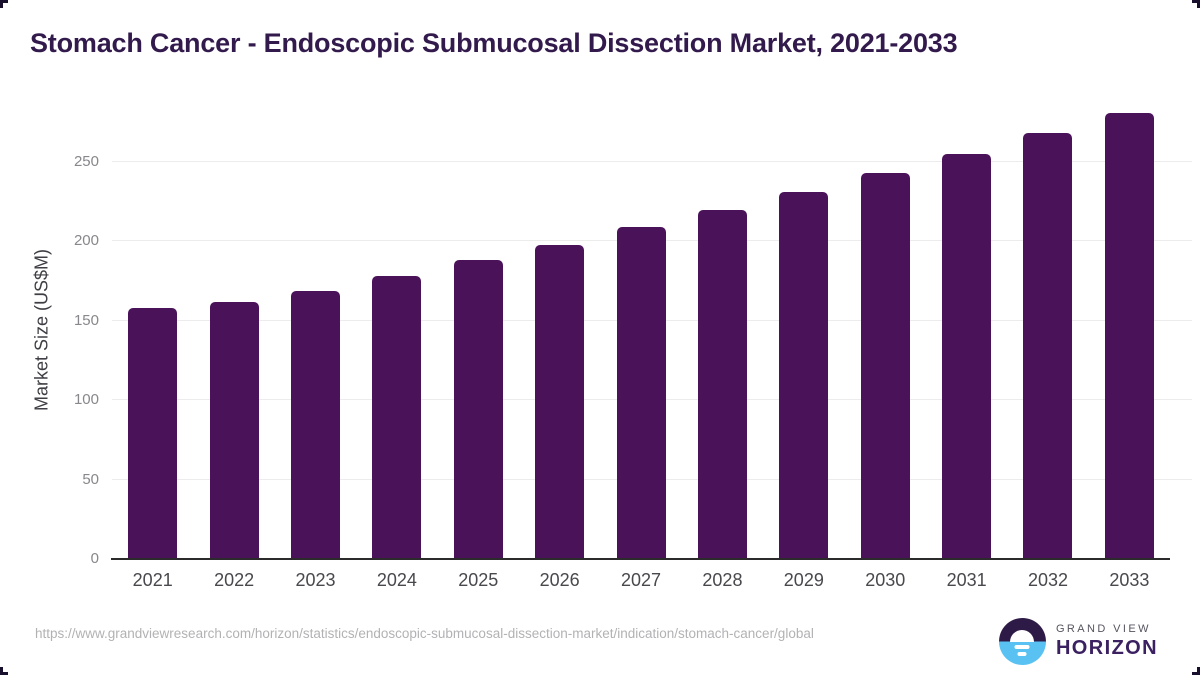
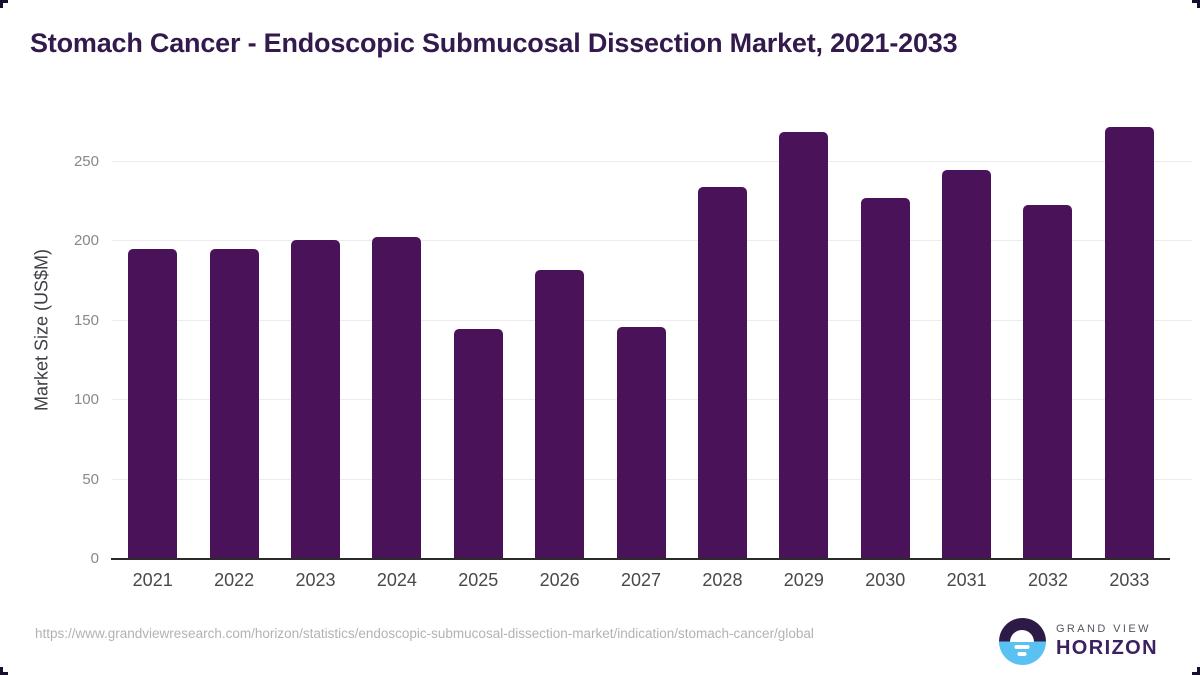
2021: 158 -> 195
2022: 162 -> 195
2023: 169 -> 201
2024: 178 -> 203
2025: 188 -> 145
2026: 198 -> 182
2027: 209 -> 146
2028: 220 -> 234
2029: 231 -> 269
2030: 243 -> 227
2031: 255 -> 245
2032: 268 -> 223
2033: 281 -> 272
